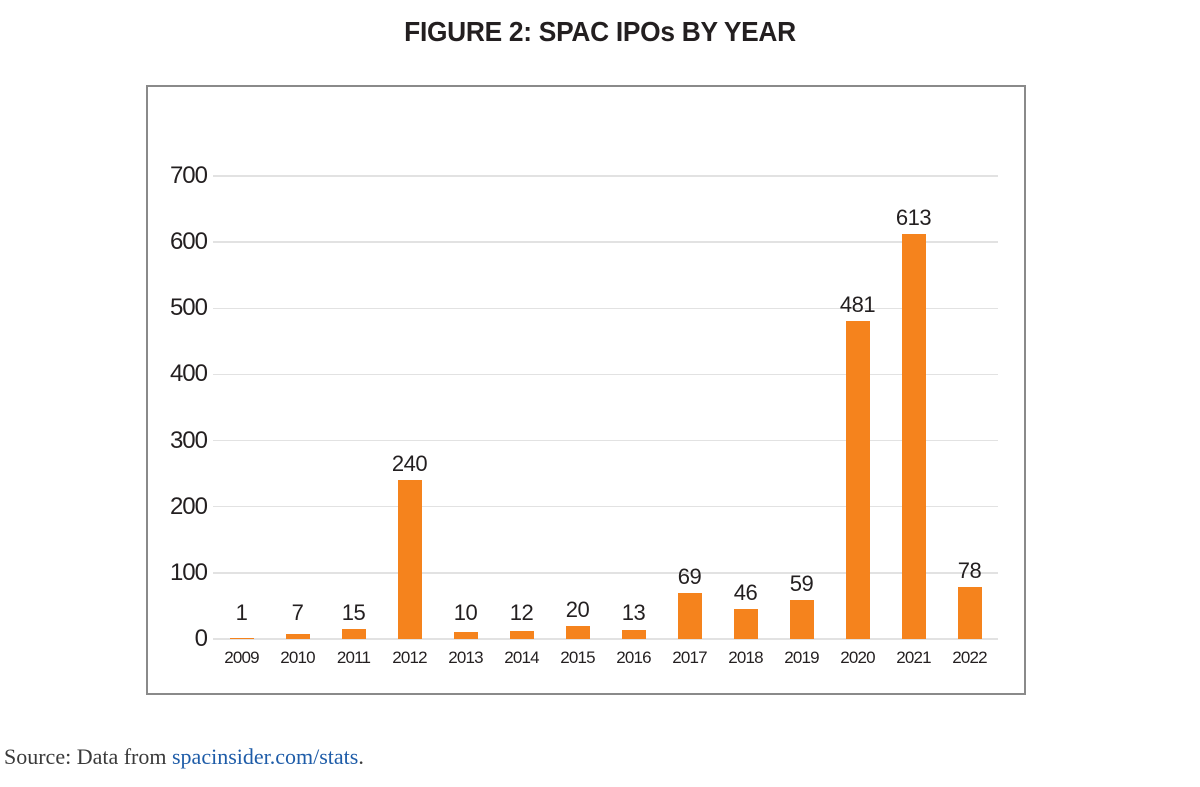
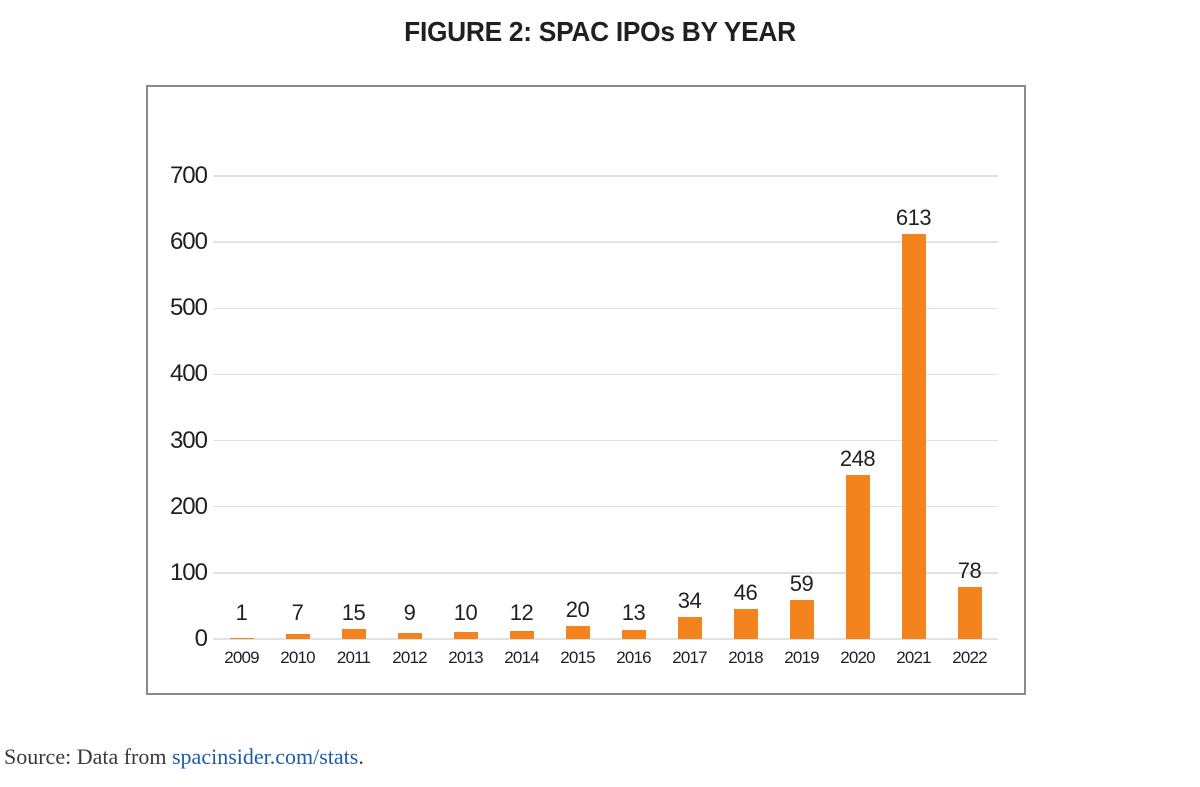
2012: 240 -> 9
2017: 69 -> 34
2020: 481 -> 248
